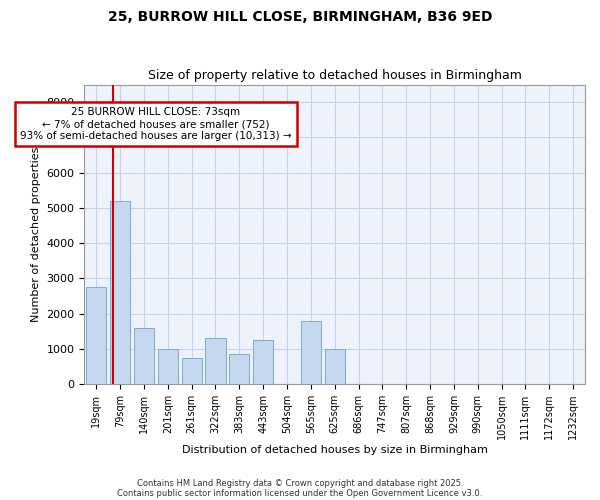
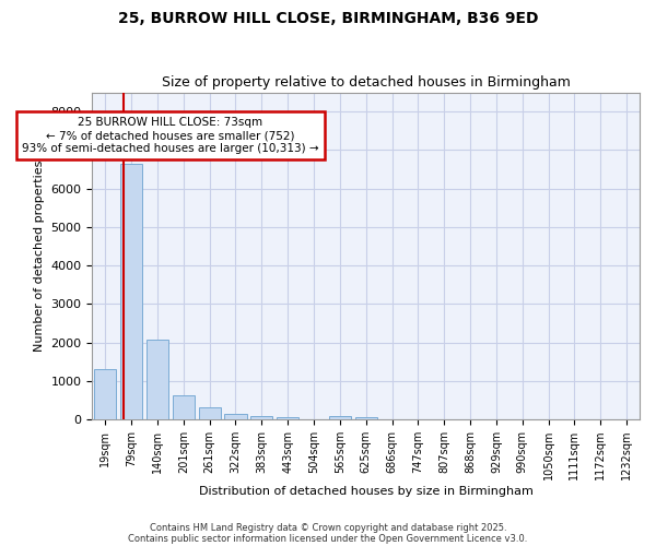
19sqm: 2750 -> 1320
79sqm: 5200 -> 6650
140sqm: 1600 -> 2090
201sqm: 1000 -> 640
261sqm: 750 -> 300
322sqm: 1300 -> 160
383sqm: 850 -> 100
443sqm: 1250 -> 60
565sqm: 1800 -> 100
625sqm: 1000 -> 60
